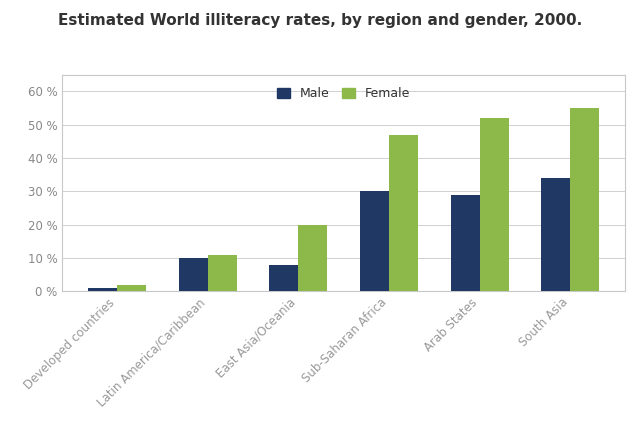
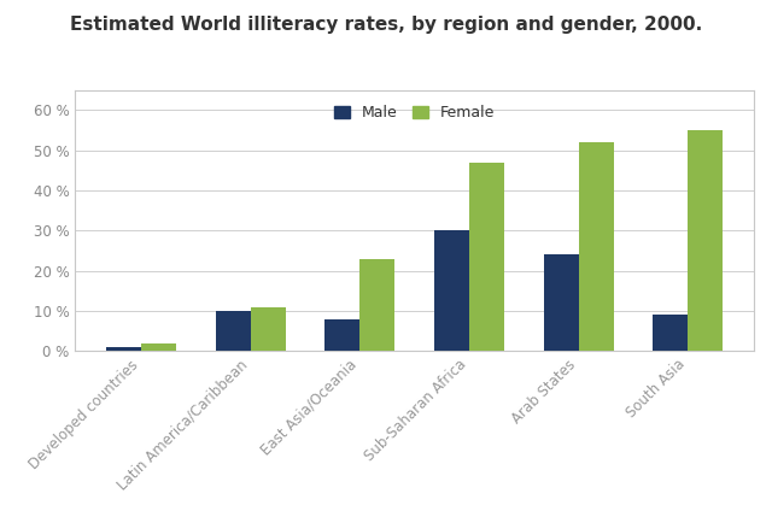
Female/East Asia/Oceania: 20 % -> 23 %
Male/Arab States: 29 % -> 24 %
Male/South Asia: 34 % -> 9 %
